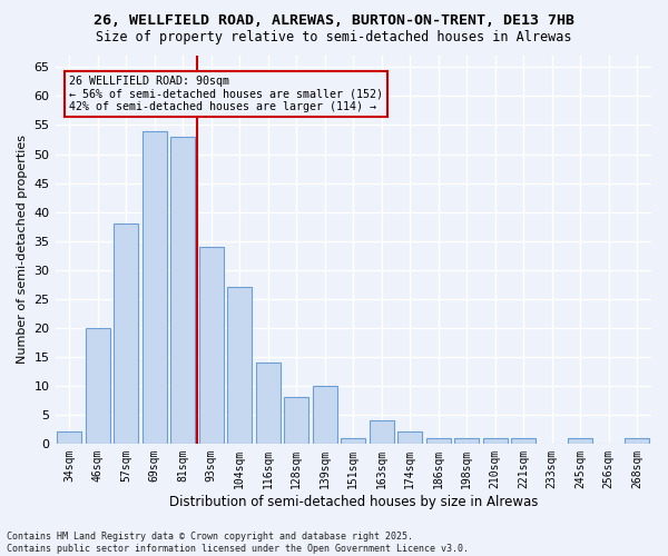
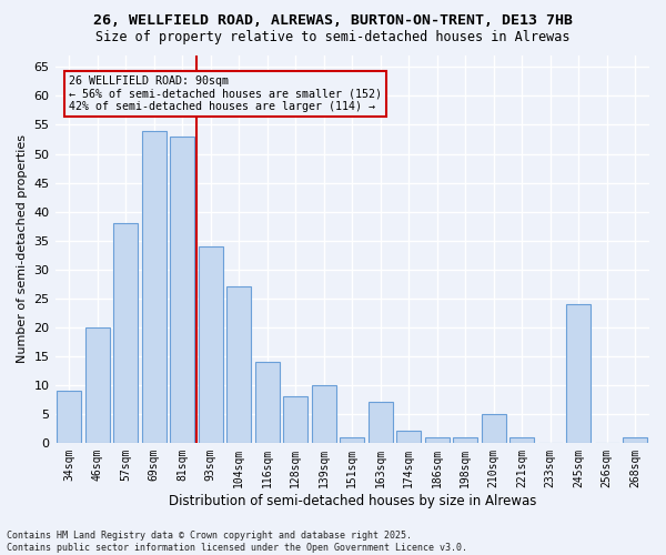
34sqm: 2 -> 9
163sqm: 4 -> 7
210sqm: 1 -> 5
245sqm: 1 -> 24
